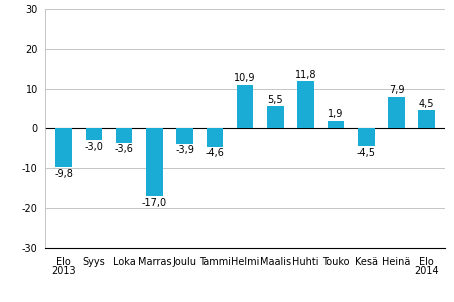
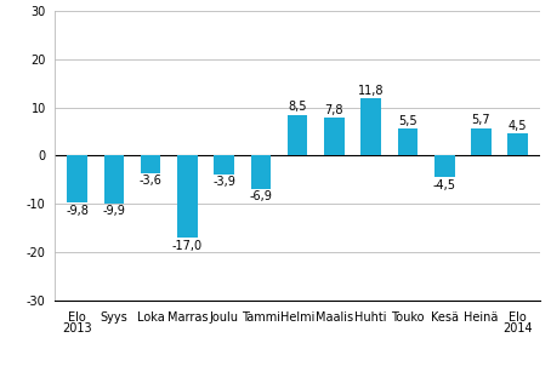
Syys: -3,0 -> -9,9
Tammi: -4,6 -> -6,9
Helmi: 10,9 -> 8,5
Maalis: 5,5 -> 7,8
Touko: 1,9 -> 5,5
Heinä: 7,9 -> 5,7
